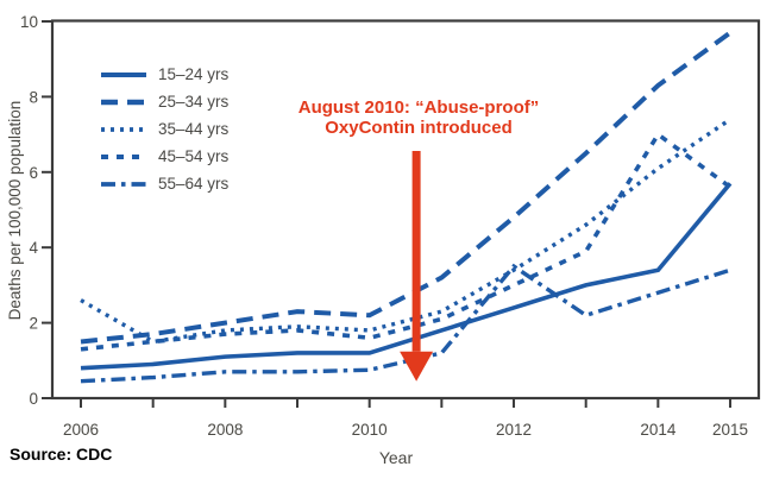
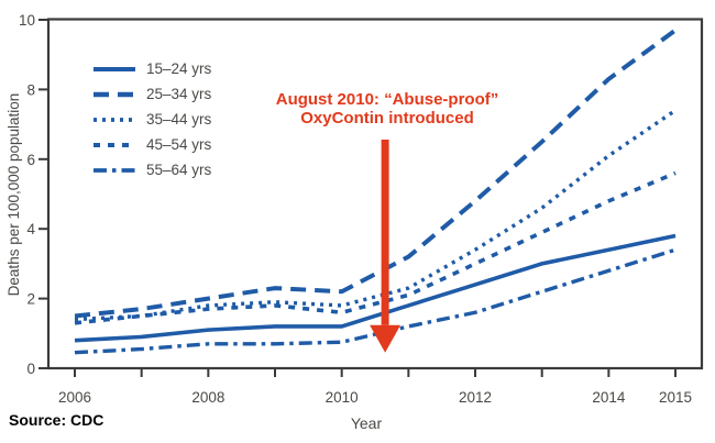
35–44 yrs/2006: 2.6 -> 1.4
55–64 yrs/2012: 3.5 -> 1.6
45–54 yrs/2014: 7.0 -> 4.8
15–24 yrs/2015: 5.7 -> 3.8
